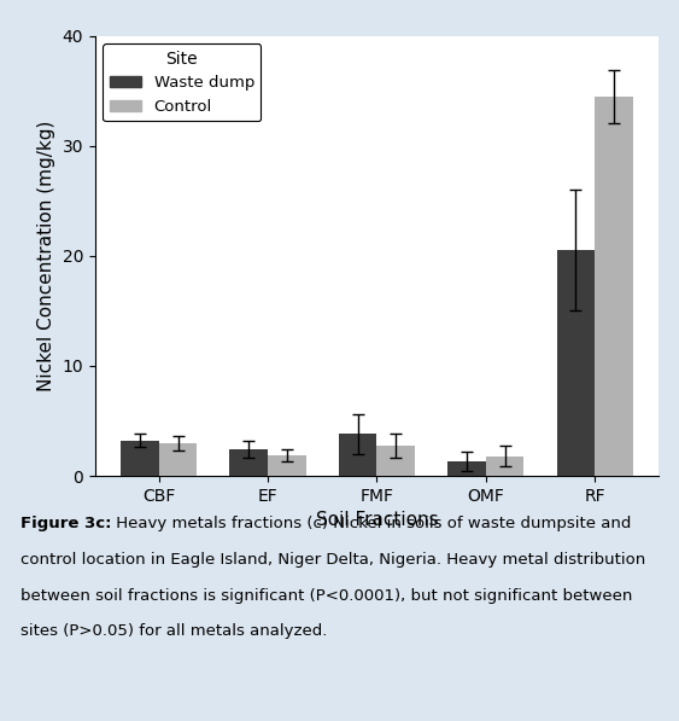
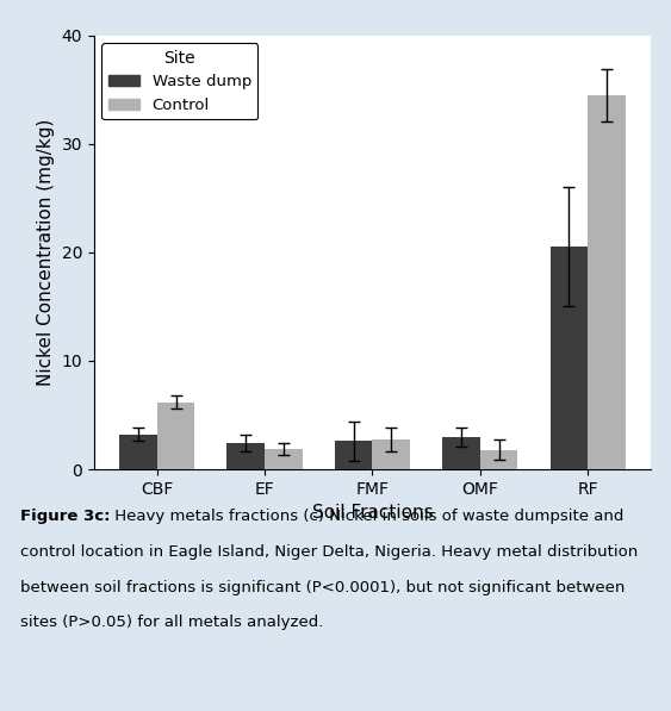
Control/CBF: 3.0 -> 6.2
Waste dump/FMF: 3.8 -> 2.6
Waste dump/OMF: 1.3 -> 3.0
